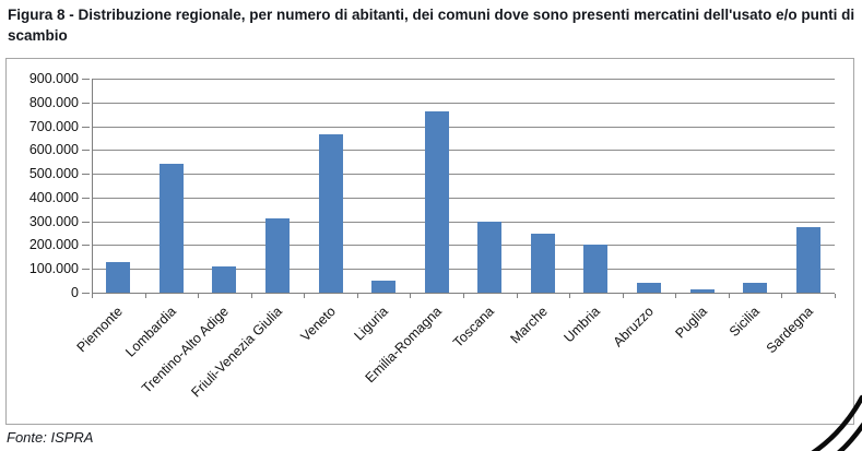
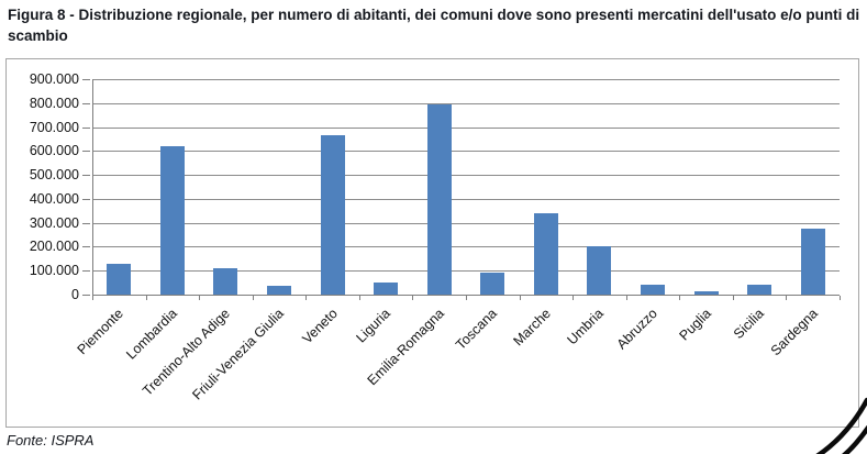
Lombardia: 540000 -> 620000
Friuli-Venezia Giulia: 310000 -> 40000
Emilia-Romagna: 760000 -> 800000
Toscana: 300000 -> 90000
Marche: 250000 -> 340000
